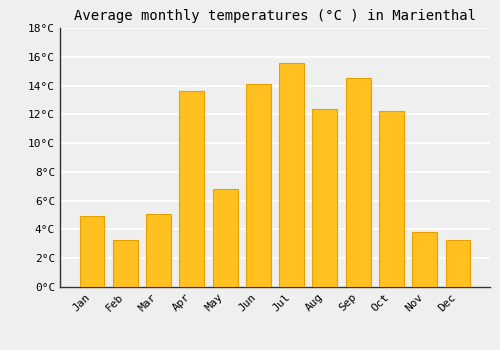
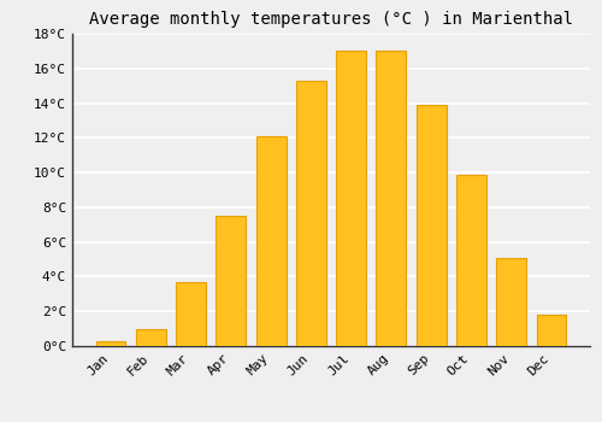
Jan: 4.9°C -> 0.3°C
Feb: 3.3°C -> 1.0°C
Mar: 5.1°C -> 3.7°C
Apr: 13.6°C -> 7.5°C
May: 6.8°C -> 12.1°C
Jun: 14.1°C -> 15.3°C
Jul: 15.6°C -> 17.0°C
Aug: 12.4°C -> 17.0°C
Sep: 14.5°C -> 13.9°C
Oct: 12.2°C -> 9.9°C
Nov: 3.8°C -> 5.1°C
Dec: 3.3°C -> 1.8°C
